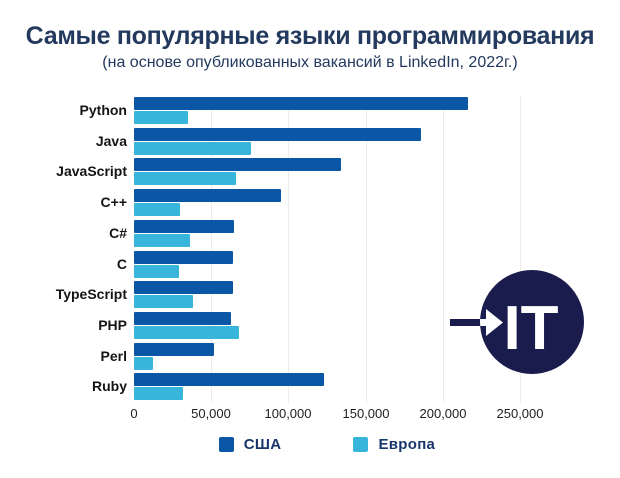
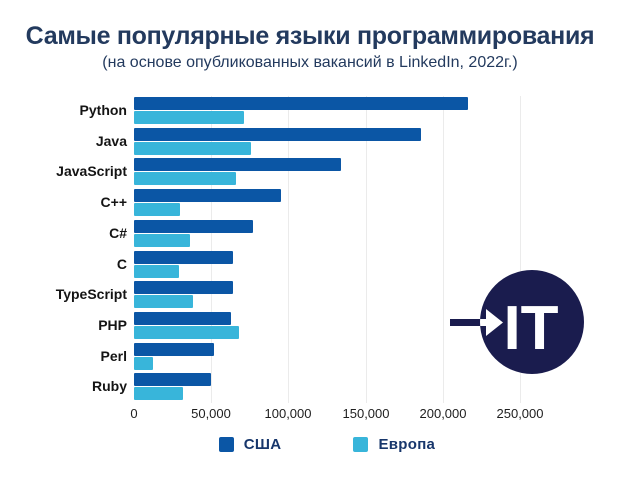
Европа/Python: 35000 -> 71000
США/C#: 65000 -> 77000
США/Ruby: 123000 -> 50000
